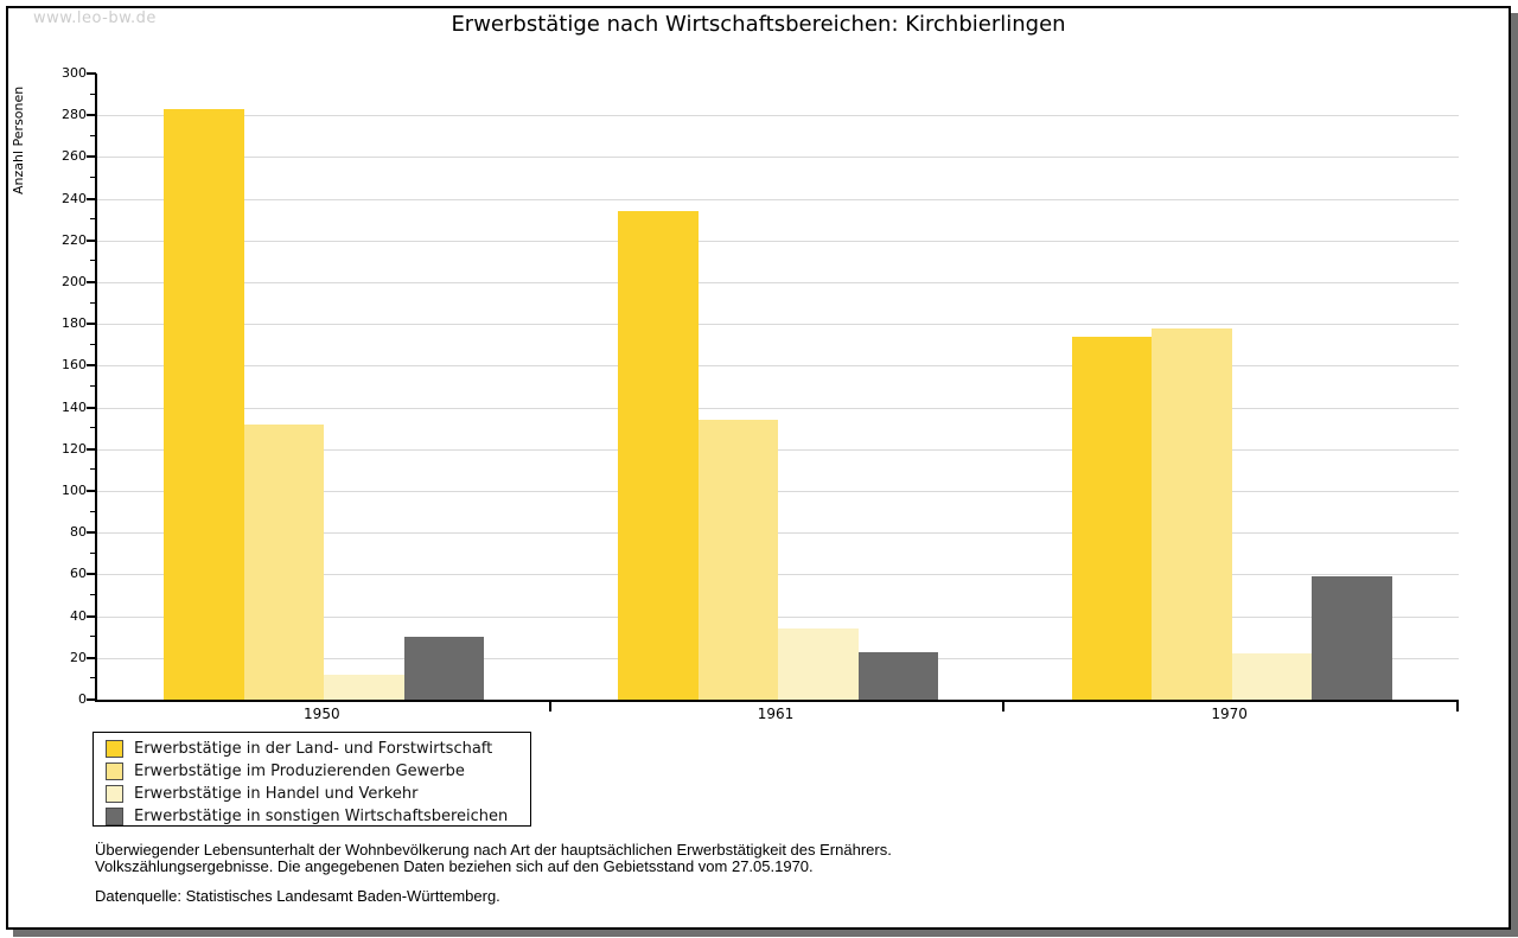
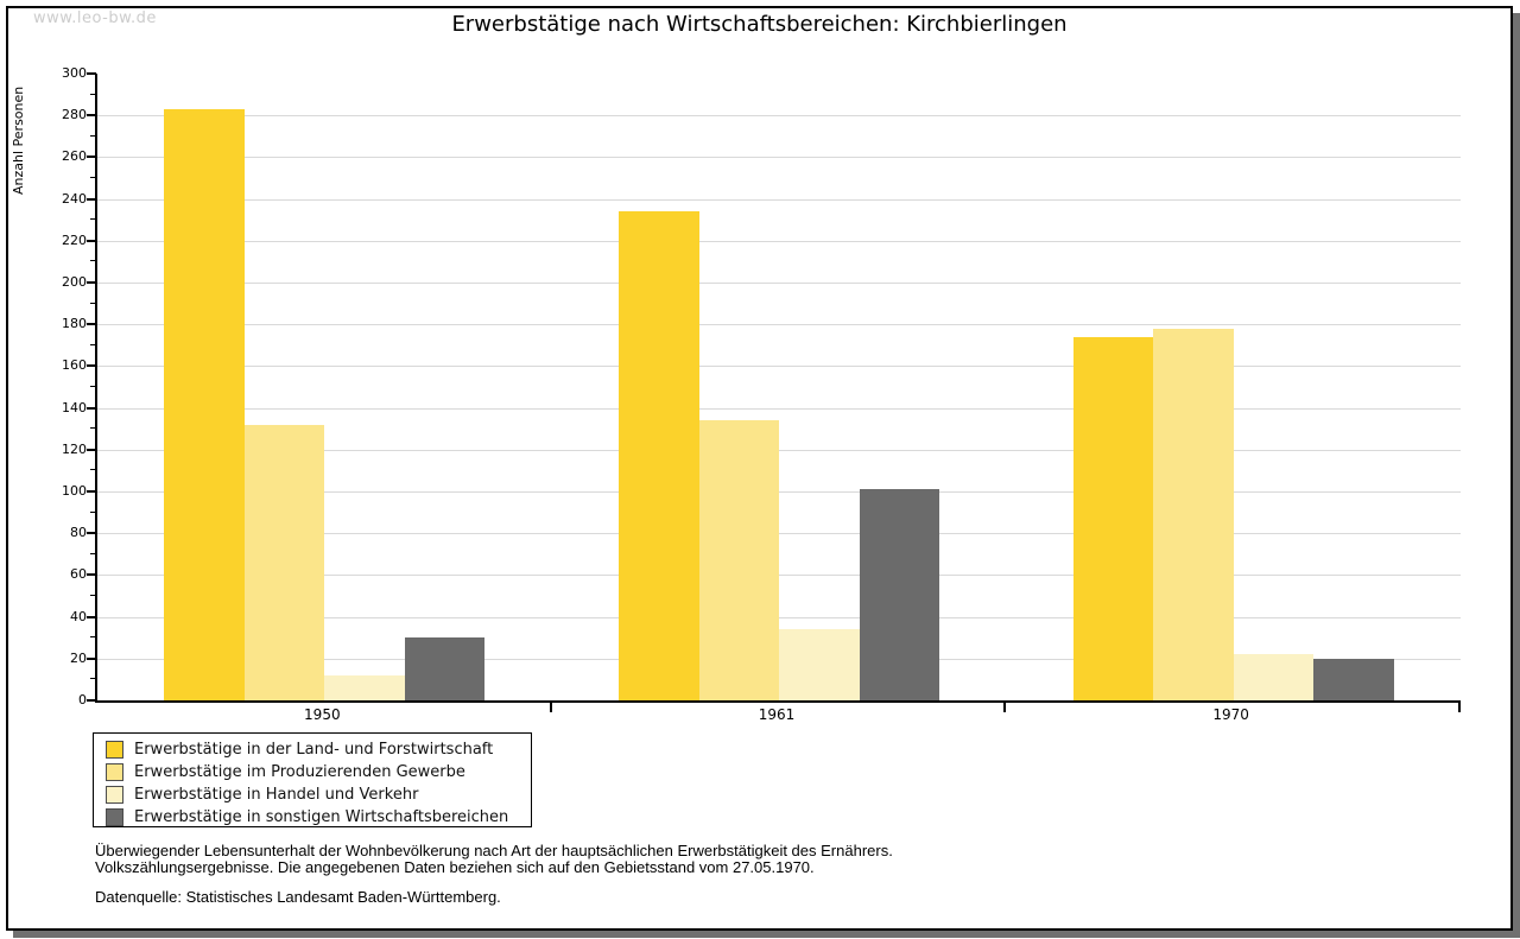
Erwerbstätige in sonstigen Wirtschaftsbereichen/1961: 23 -> 101
Erwerbstätige in sonstigen Wirtschaftsbereichen/1970: 59 -> 20
